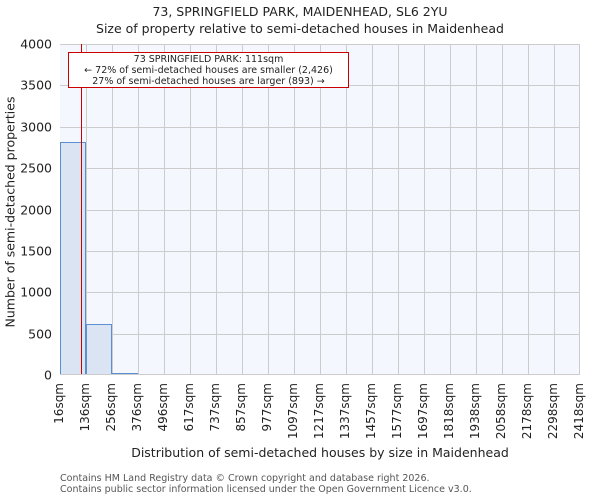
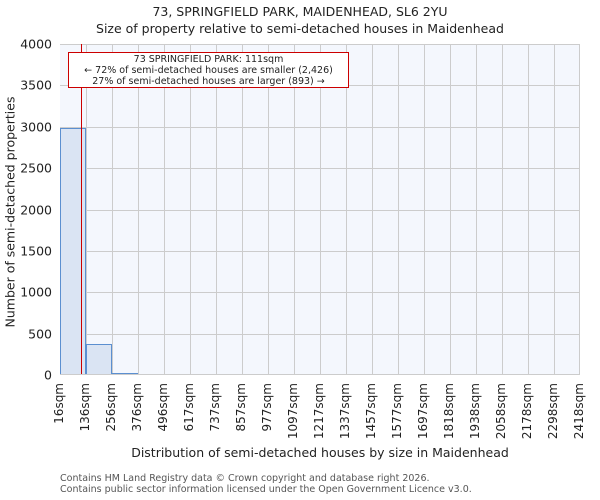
16sqm: 2800 -> 3000
136sqm: 600 -> 400
